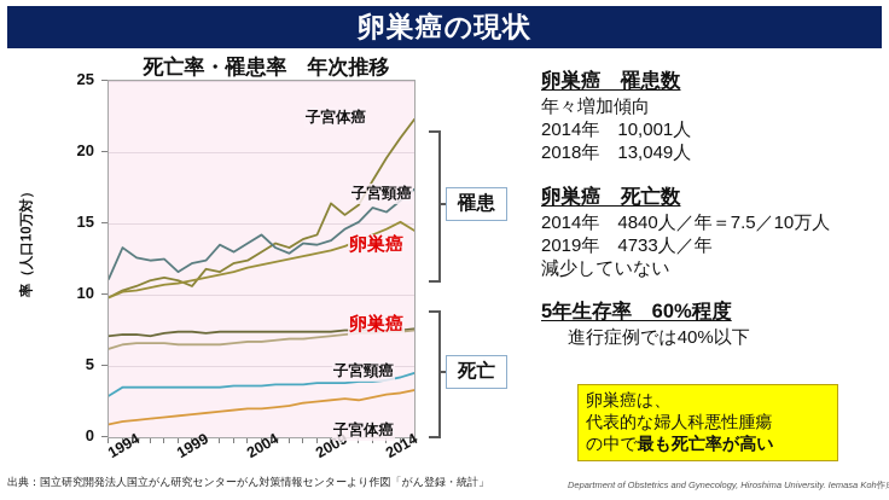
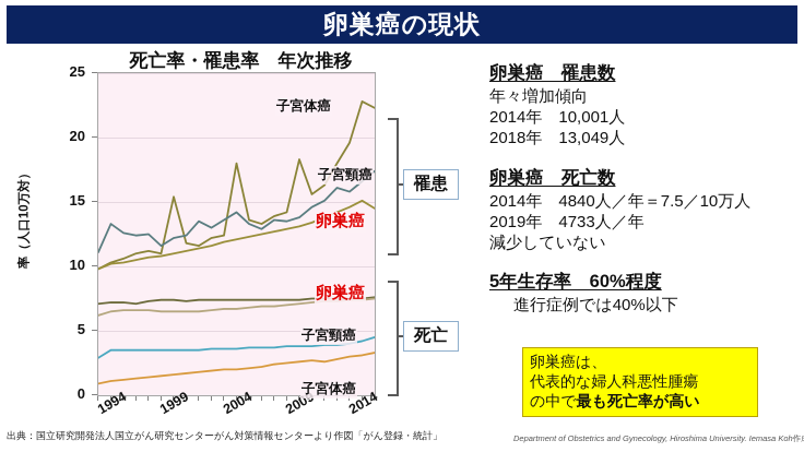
子宮体癌 罹患/1999: 10.6 -> 15.4
子宮体癌 罹患/2004: 13.0 -> 18.0
子宮体癌 罹患/2009: 16.4 -> 18.3
子宮体癌 罹患/2014: 21.0 -> 22.8
